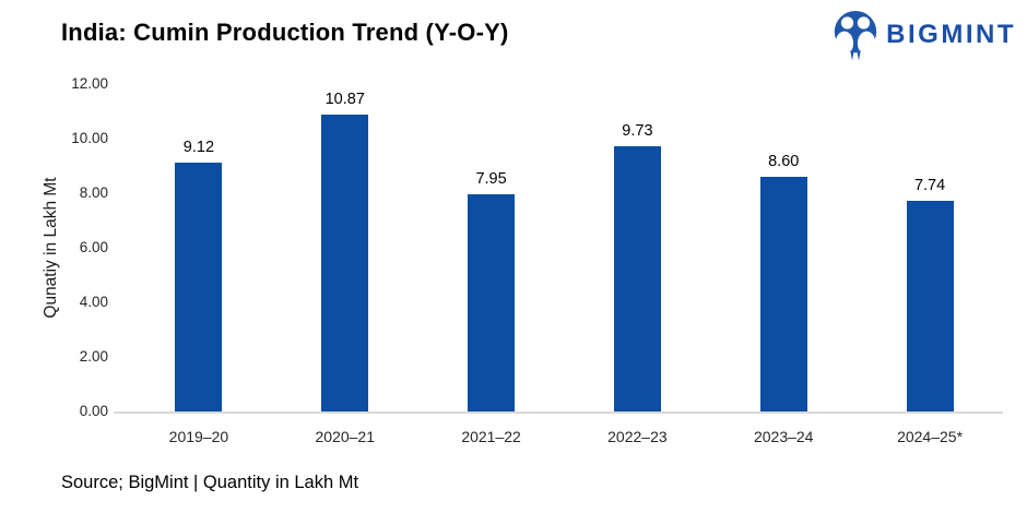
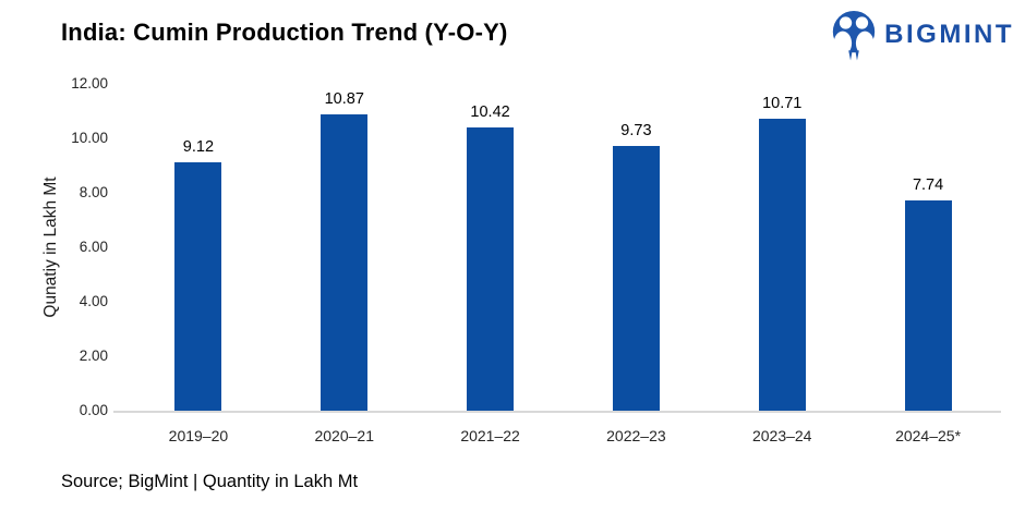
2021–22: 7.95 -> 10.42
2023–24: 8.60 -> 10.71
